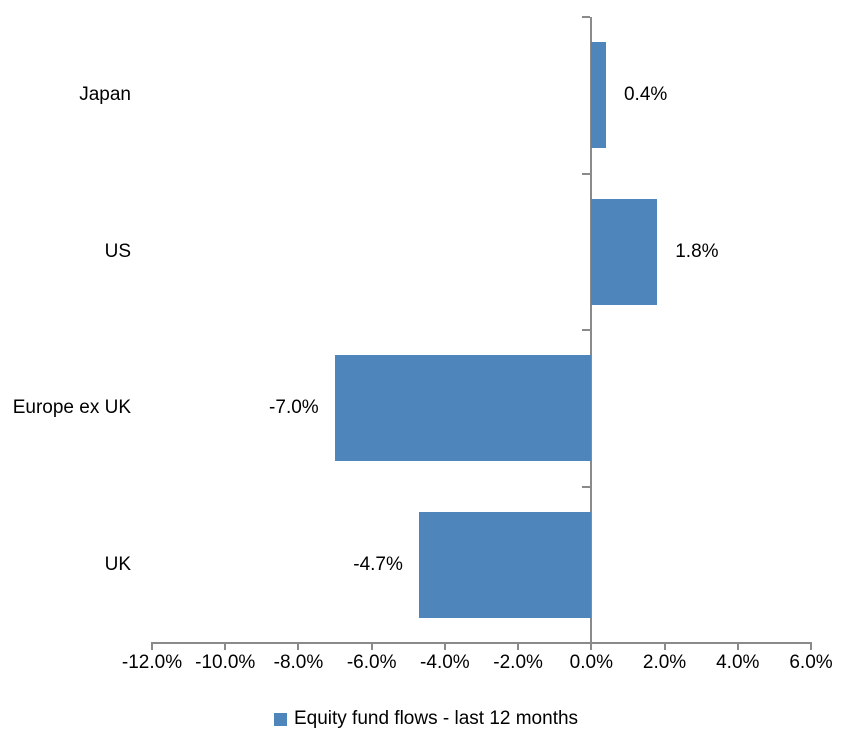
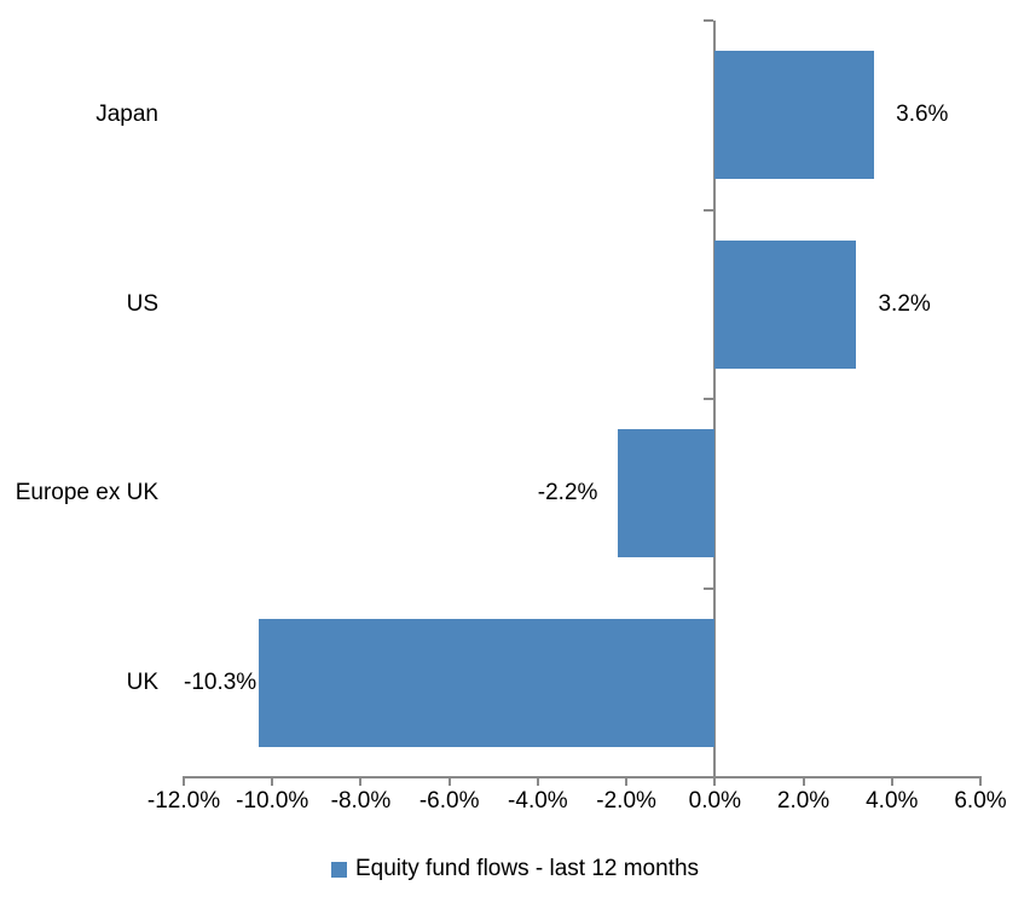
Japan: 0.4% -> 3.6%
US: 1.8% -> 3.2%
Europe ex UK: -7.0% -> -2.2%
UK: -4.7% -> -10.3%
